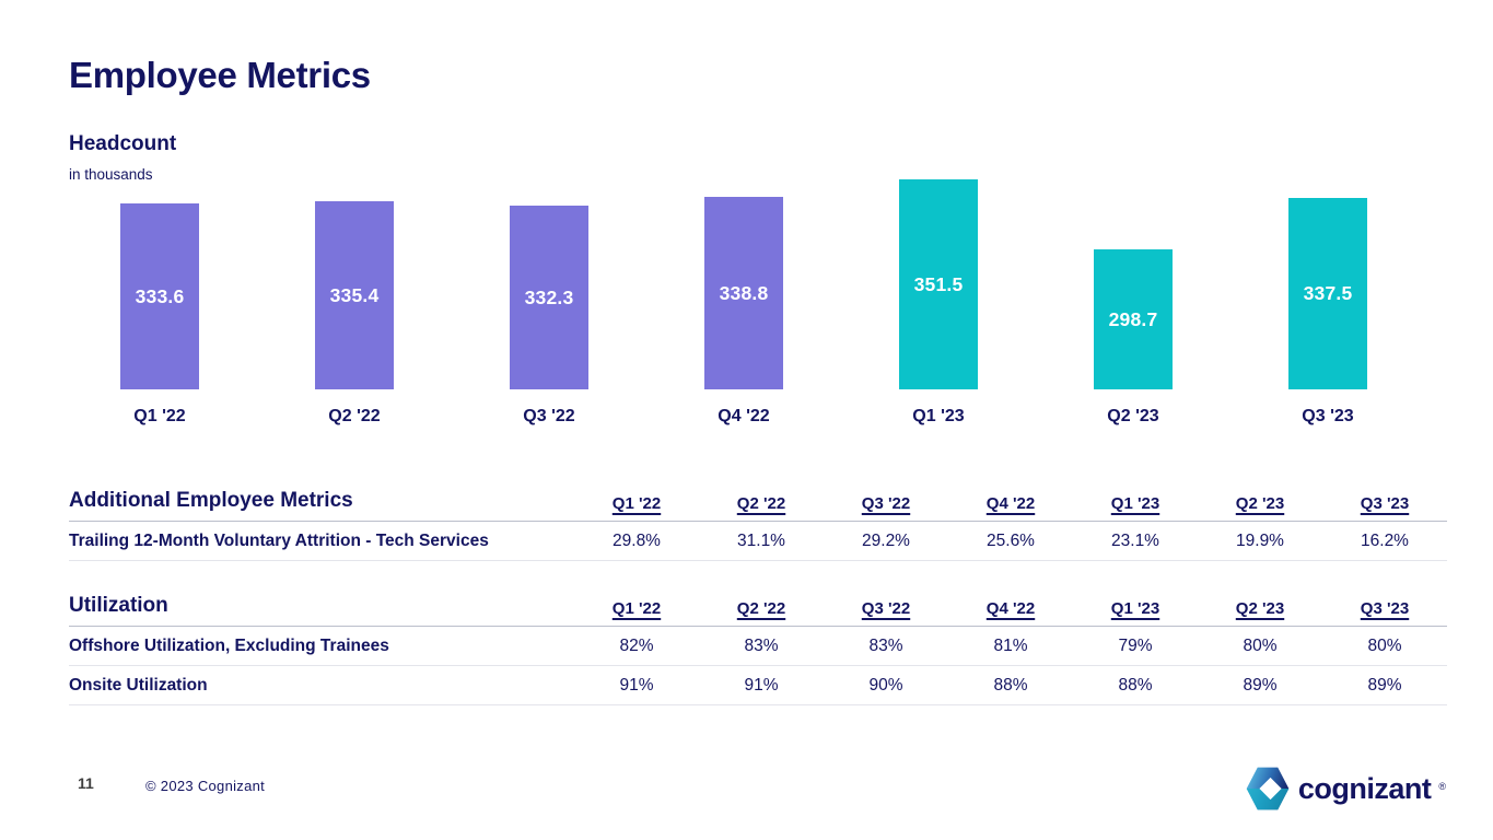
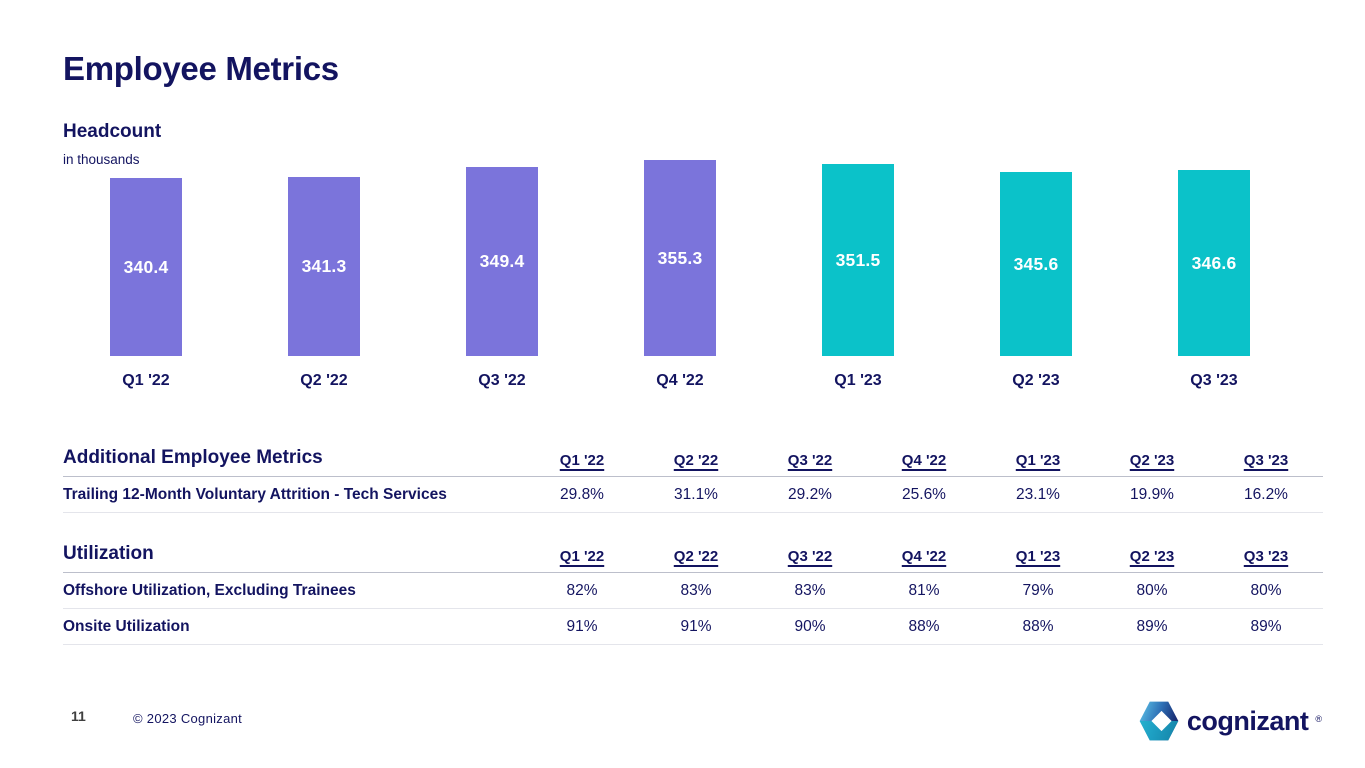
Q1 '22: 333.6 -> 340.4
Q2 '22: 335.4 -> 341.3
Q3 '22: 332.3 -> 349.4
Q4 '22: 338.8 -> 355.3
Q2 '23: 298.7 -> 345.6
Q3 '23: 337.5 -> 346.6
